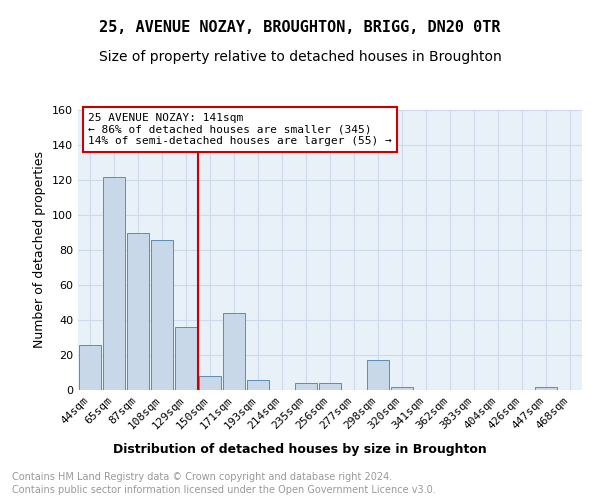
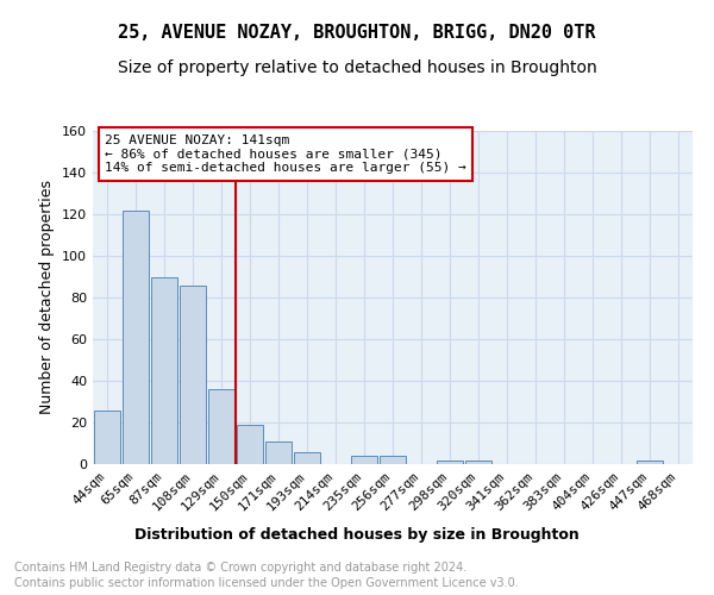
150sqm: 8 -> 19
171sqm: 44 -> 11
298sqm: 17 -> 2
